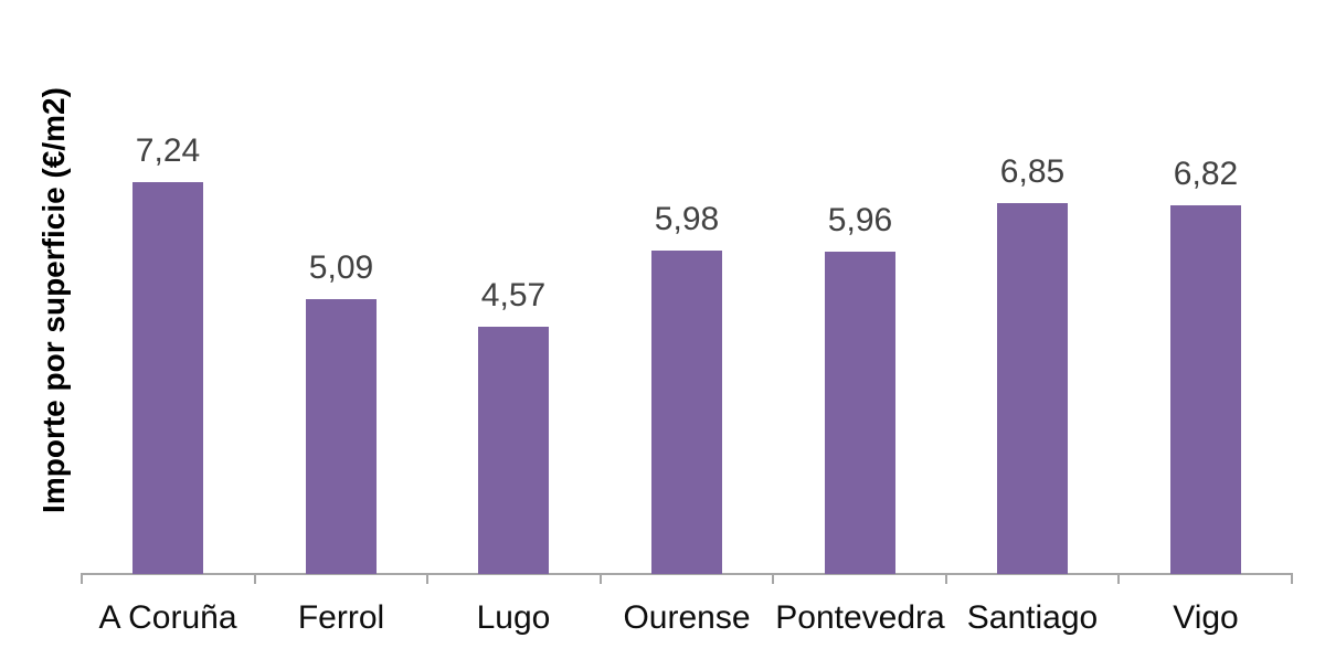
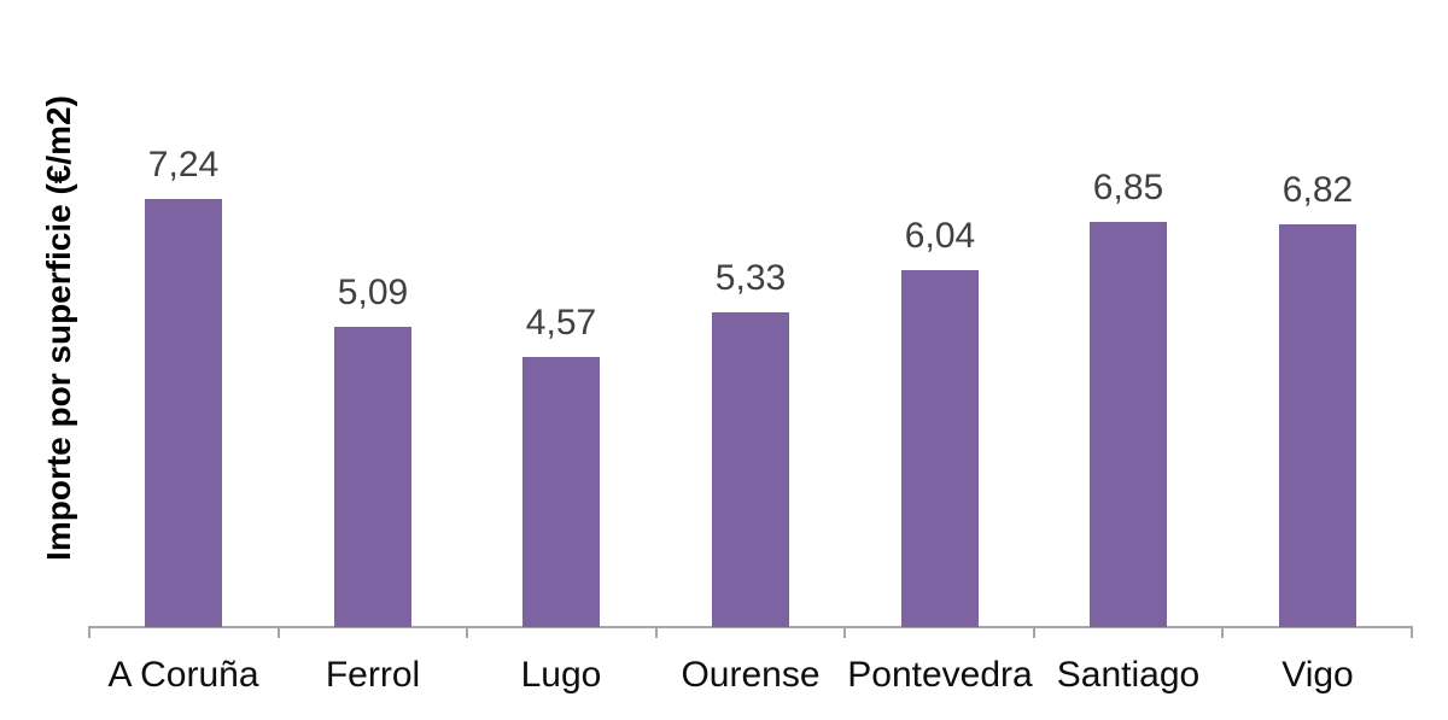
Ourense: 5,98 -> 5,33
Pontevedra: 5,96 -> 6,04
